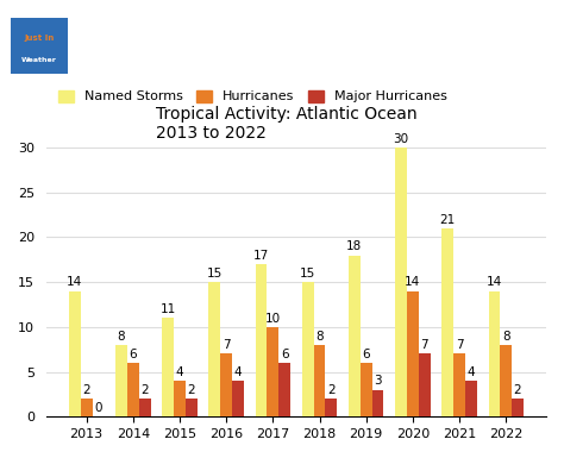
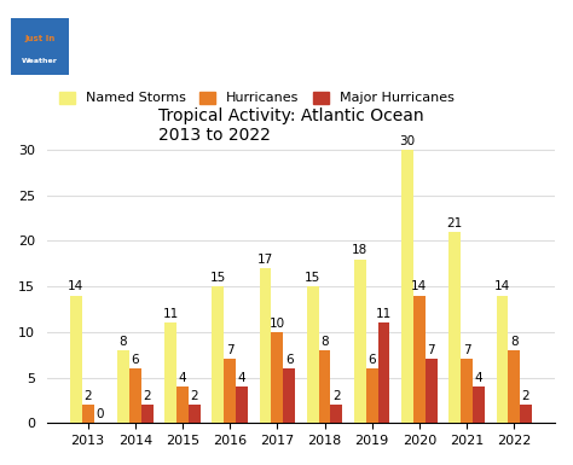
Major Hurricanes/2019: 3 -> 11
